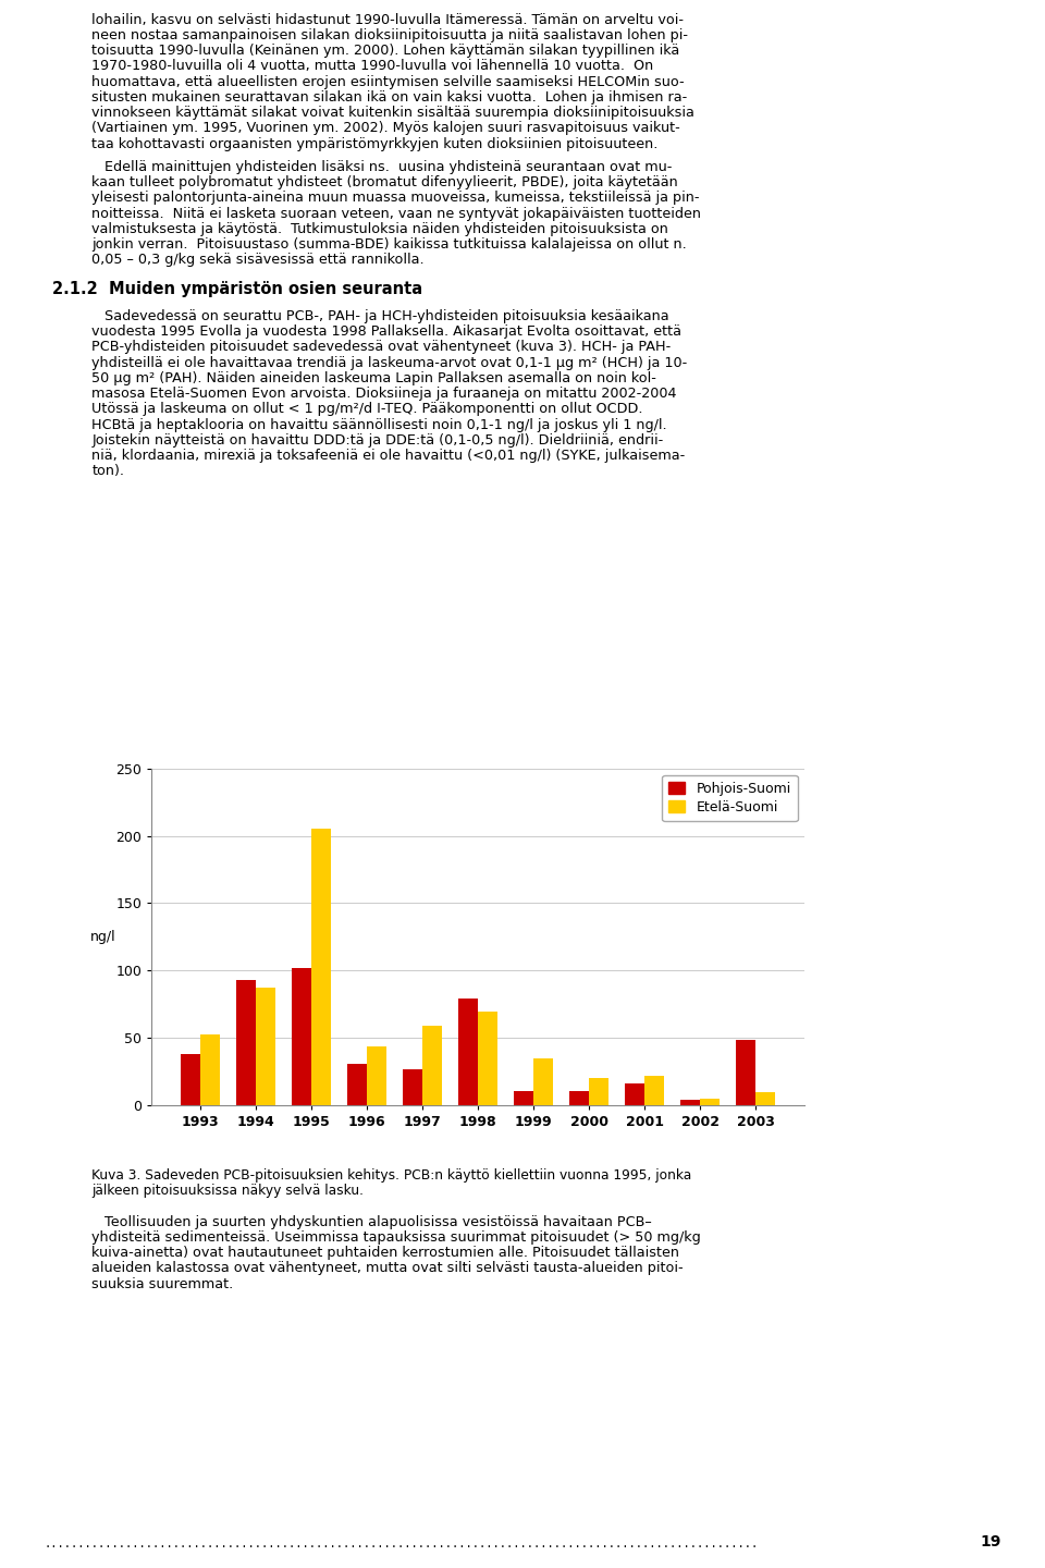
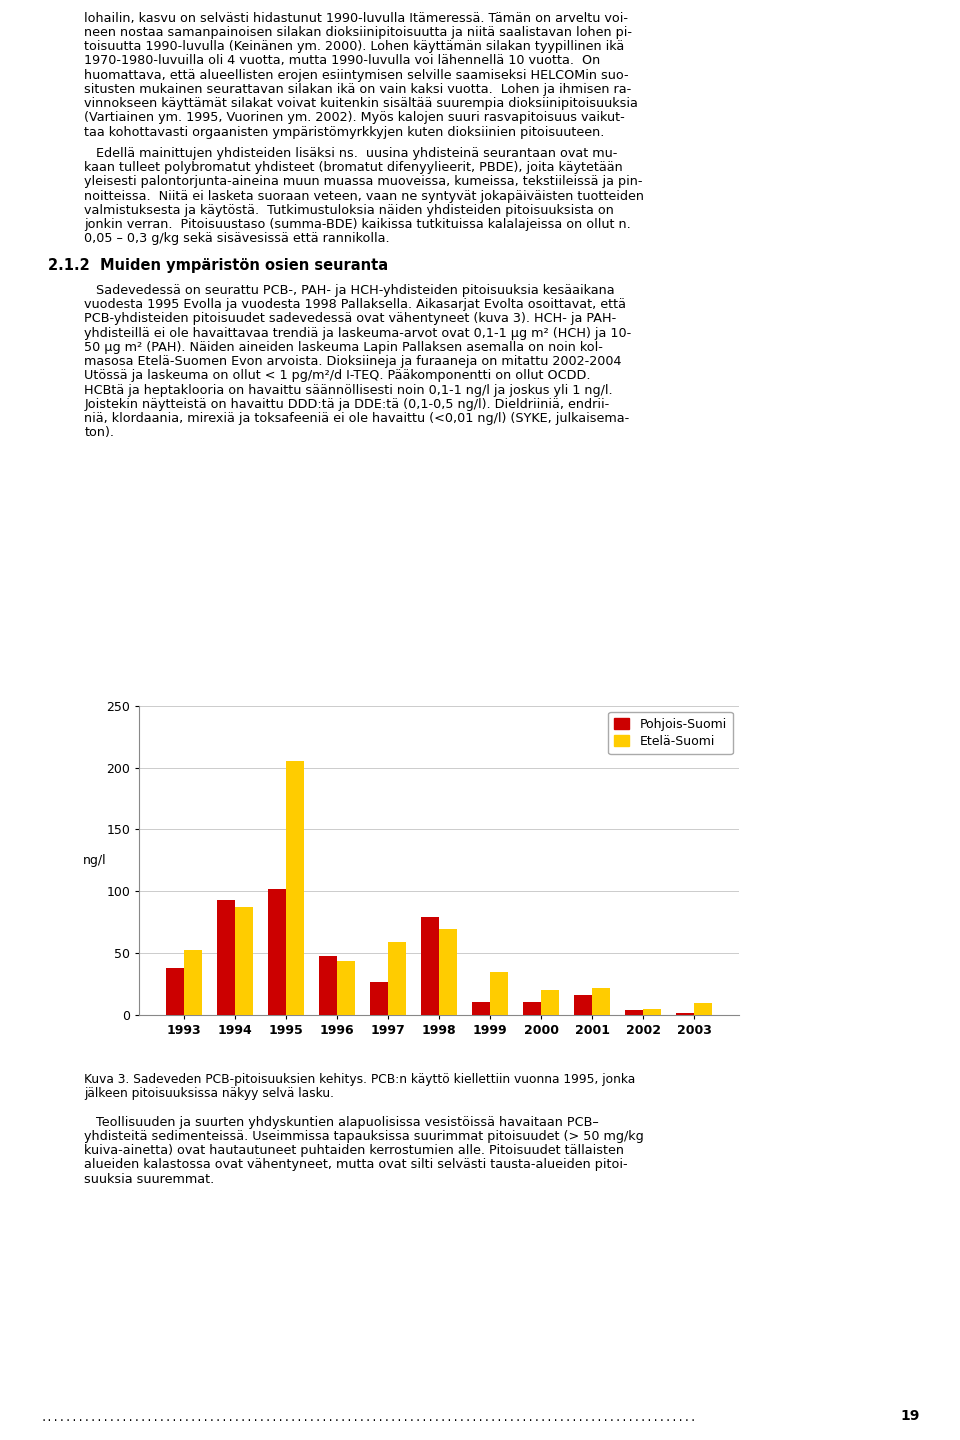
Pohjois-Suomi/1996: 31 -> 48
Pohjois-Suomi/2003: 49 -> 2
